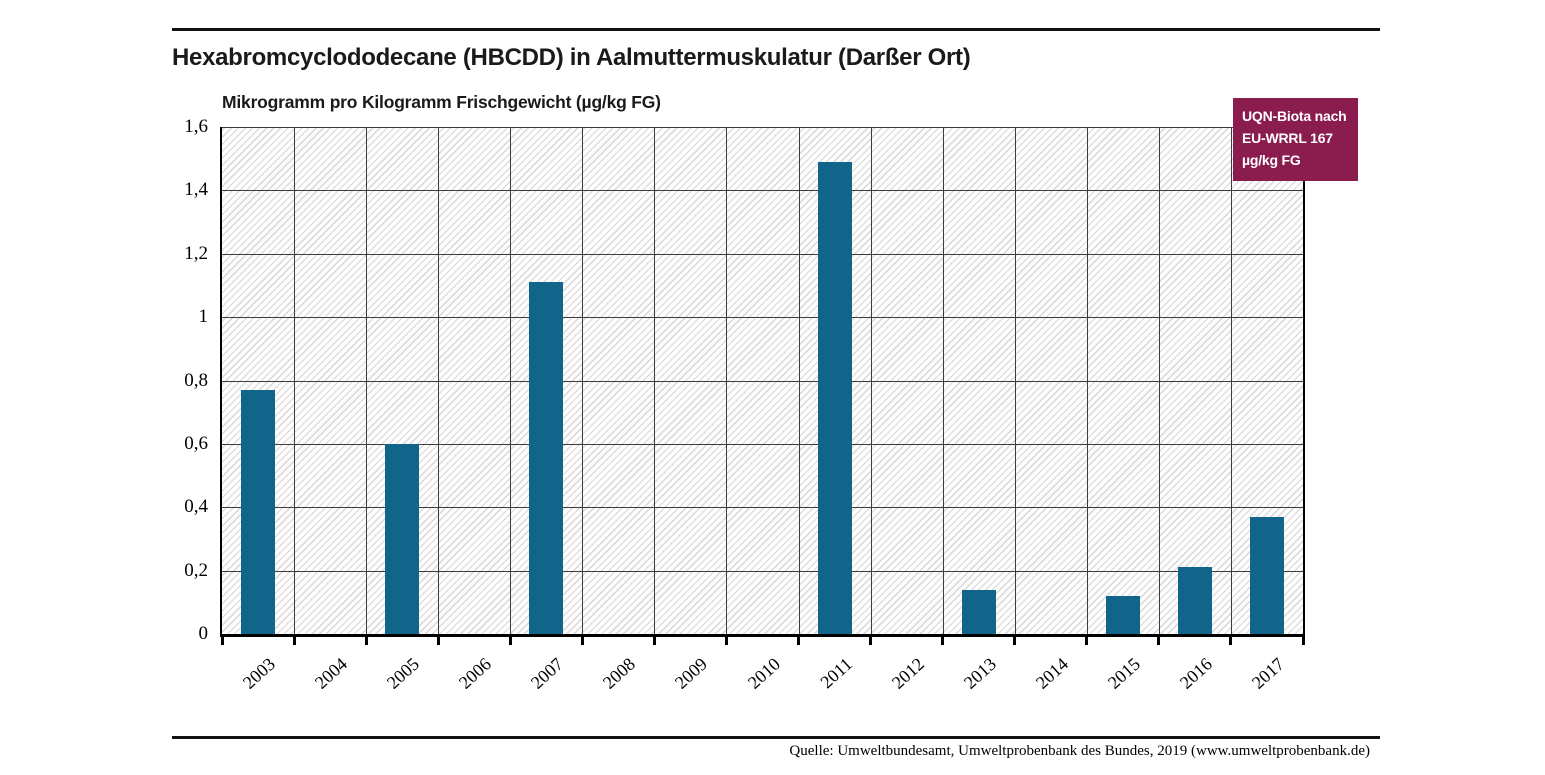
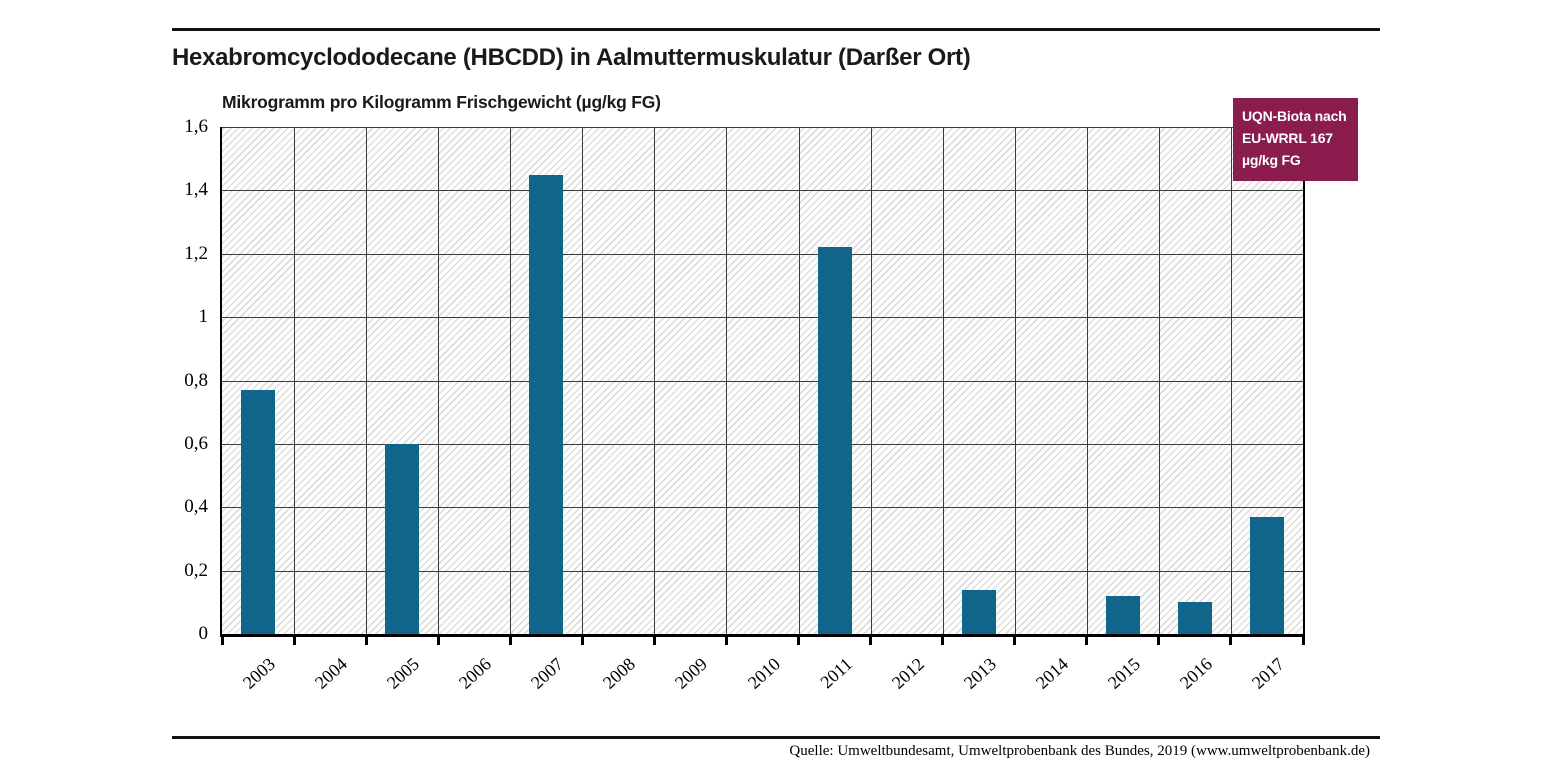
2007: 1,11 -> 1,45
2011: 1,49 -> 1,22
2016: 0,21 -> 0,10
